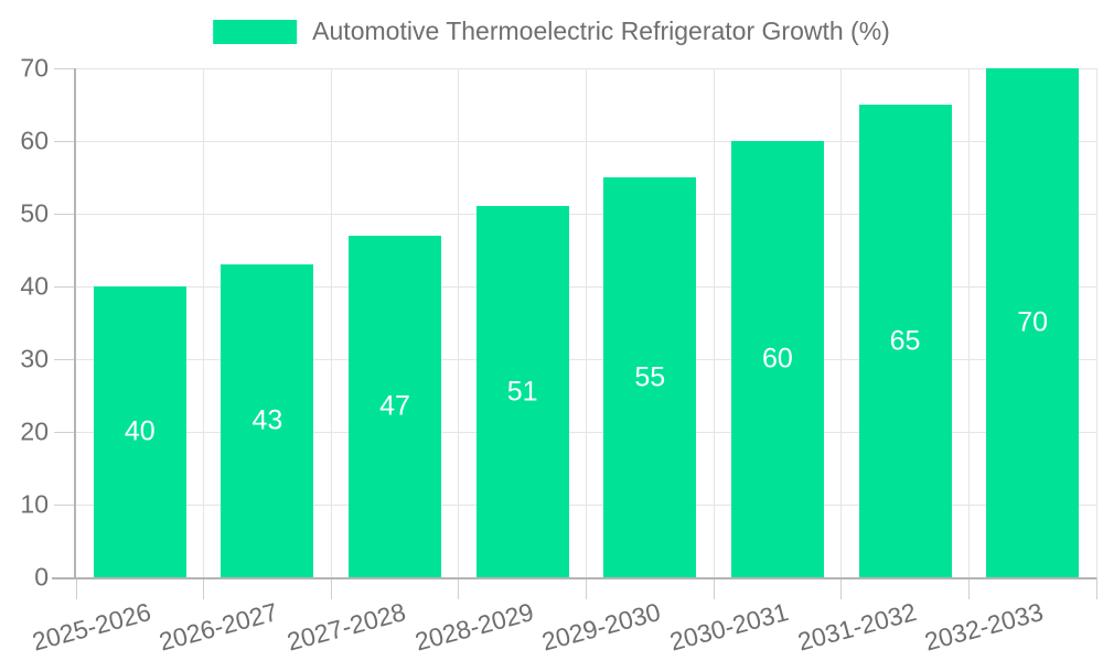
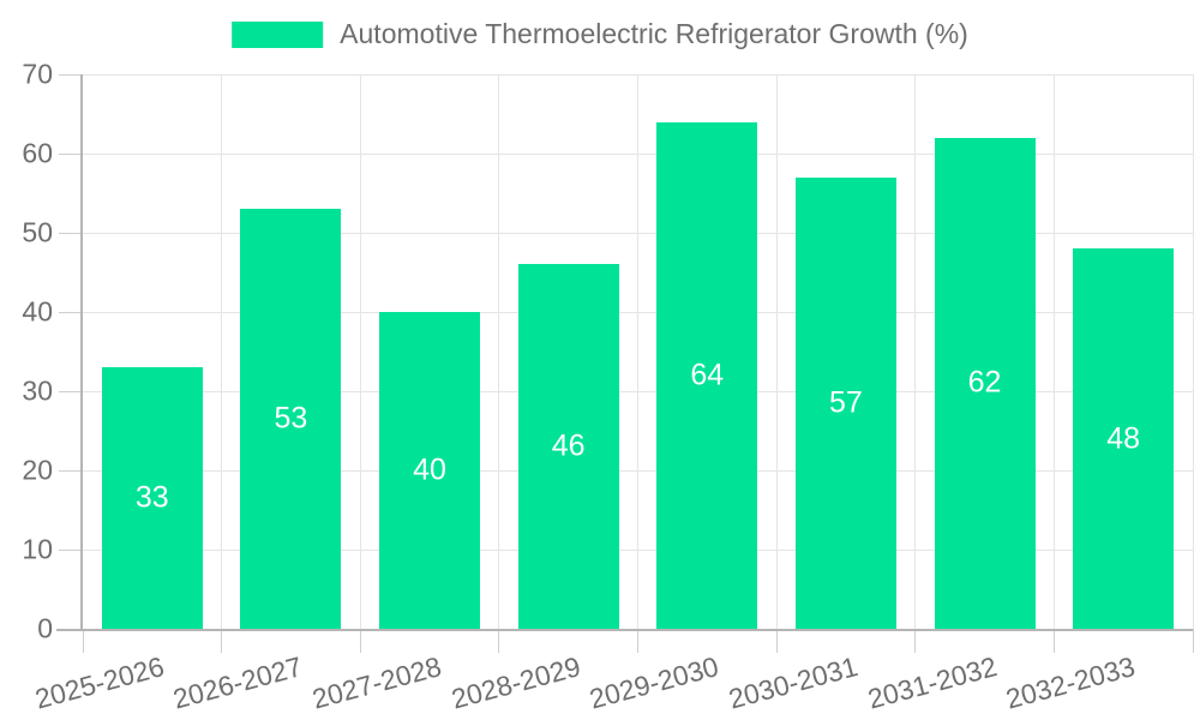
2025-2026: 40 -> 33
2026-2027: 43 -> 53
2027-2028: 47 -> 40
2028-2029: 51 -> 46
2029-2030: 55 -> 64
2030-2031: 60 -> 57
2031-2032: 65 -> 62
2032-2033: 70 -> 48
